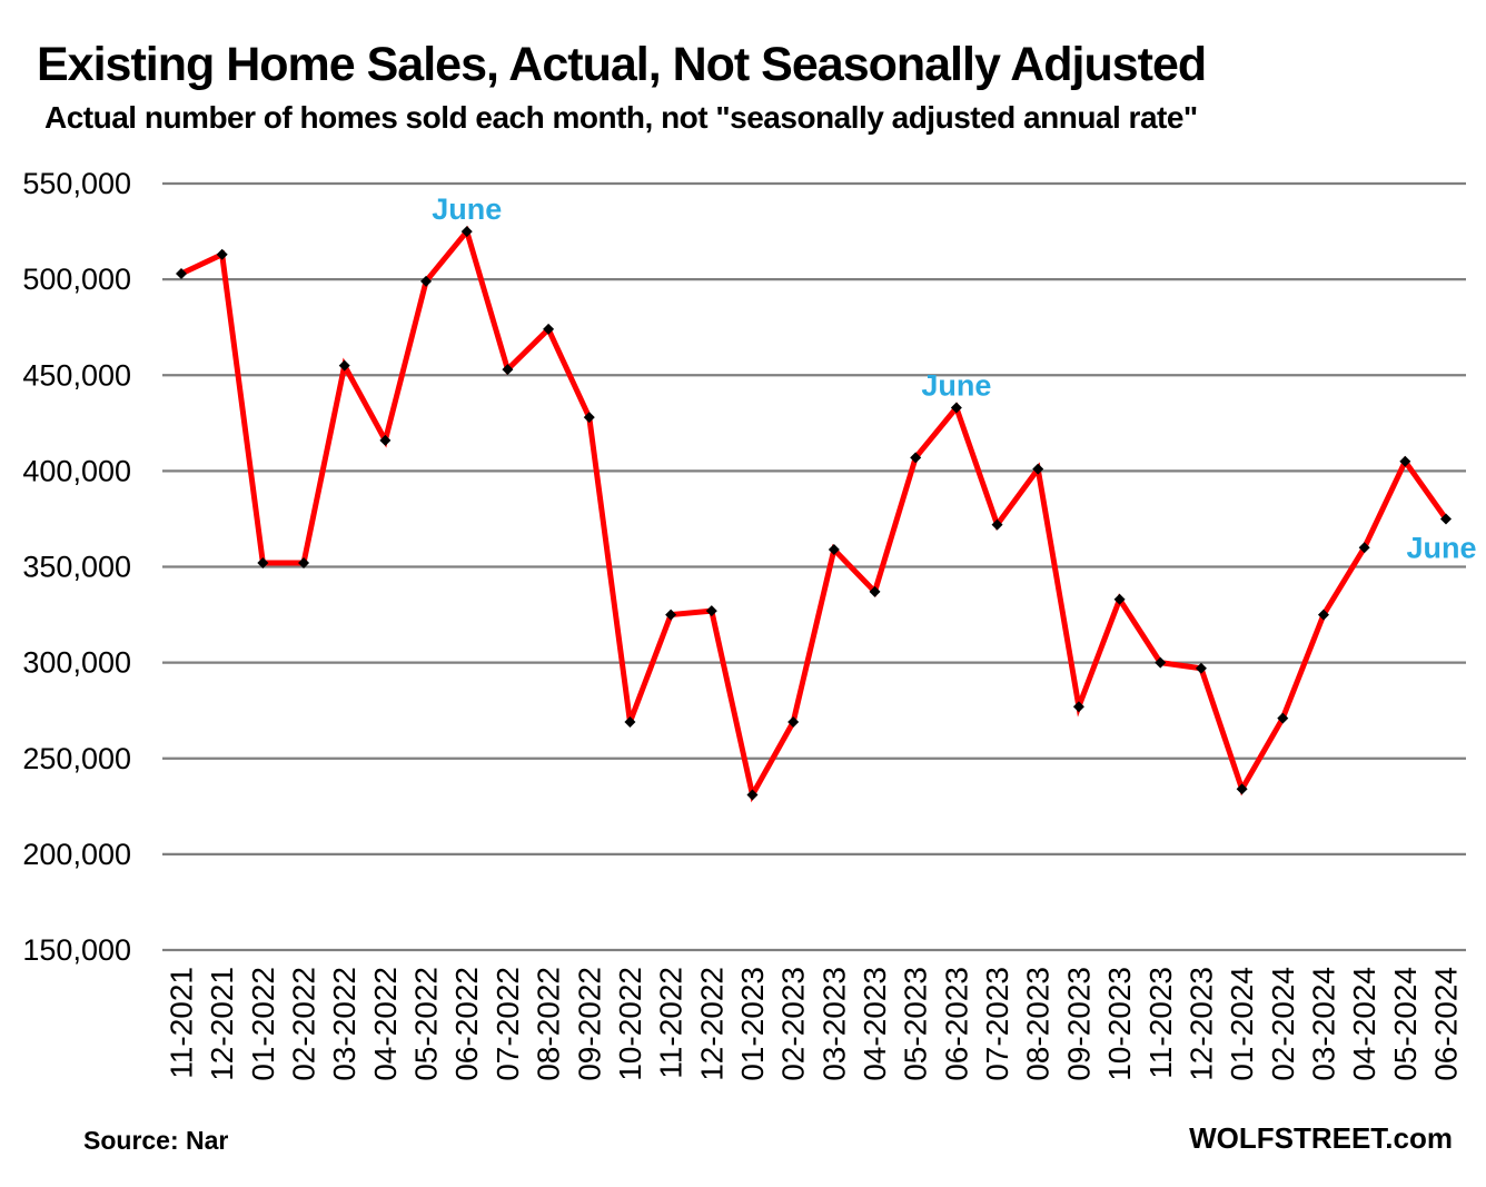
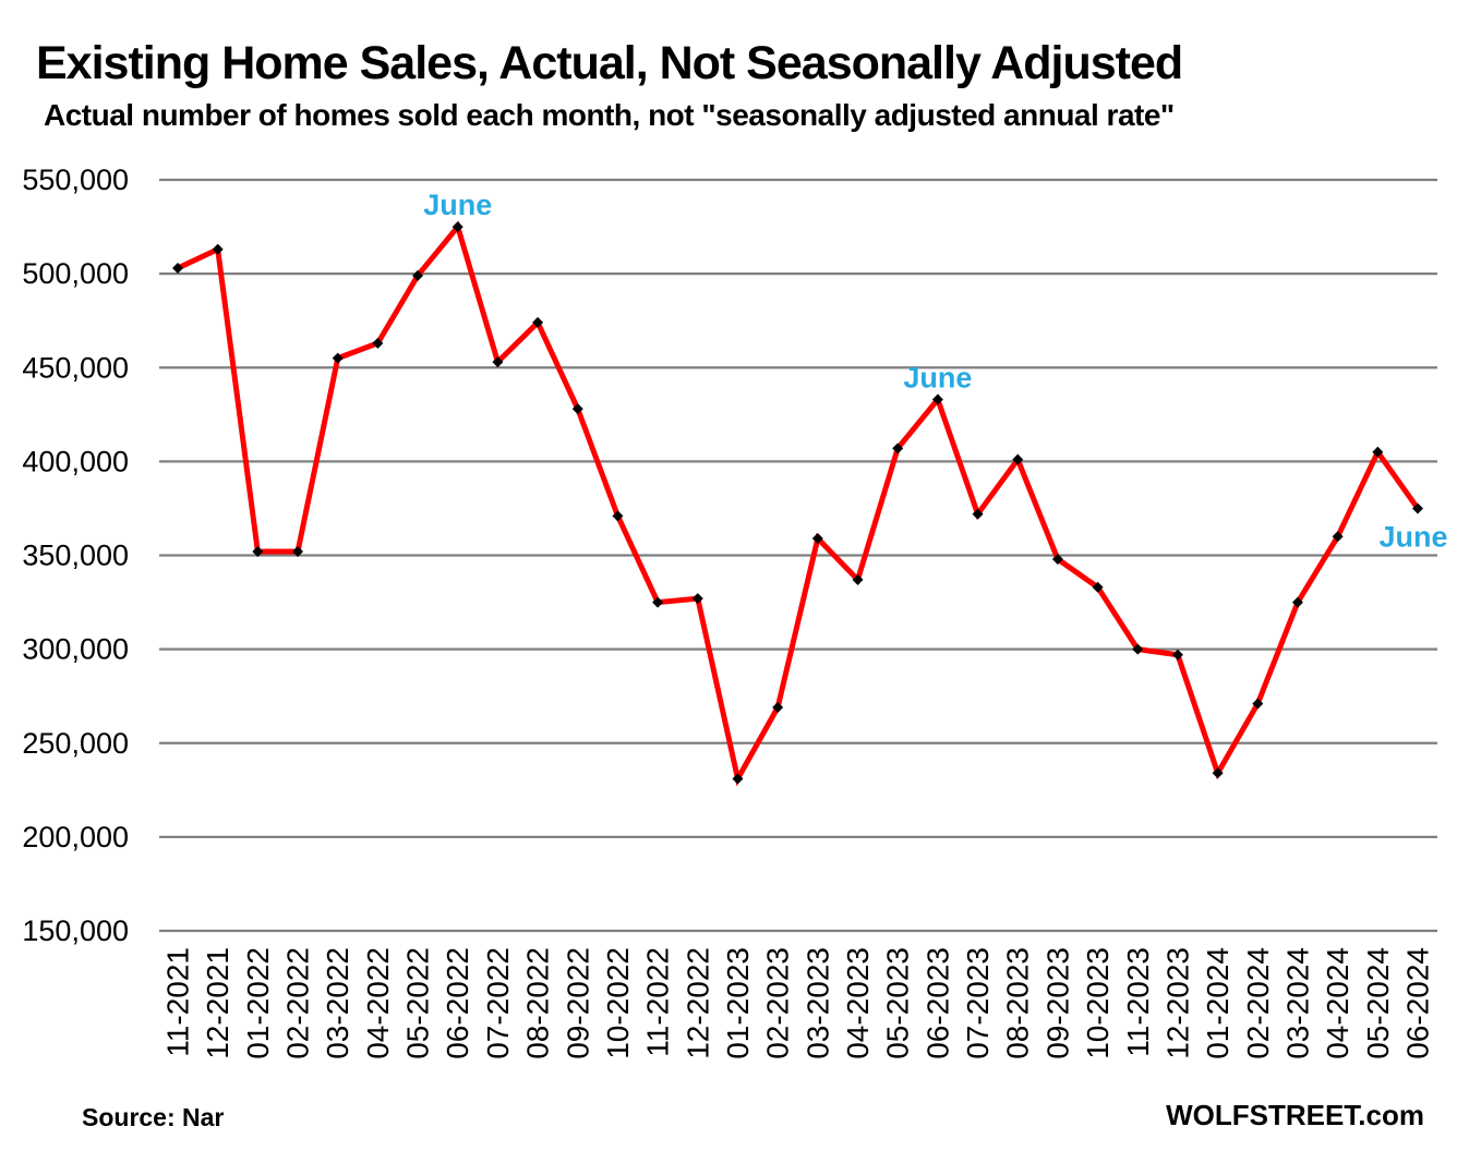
04-2022: 416000 -> 463000
10-2022: 269000 -> 371000
09-2023: 277000 -> 348000
